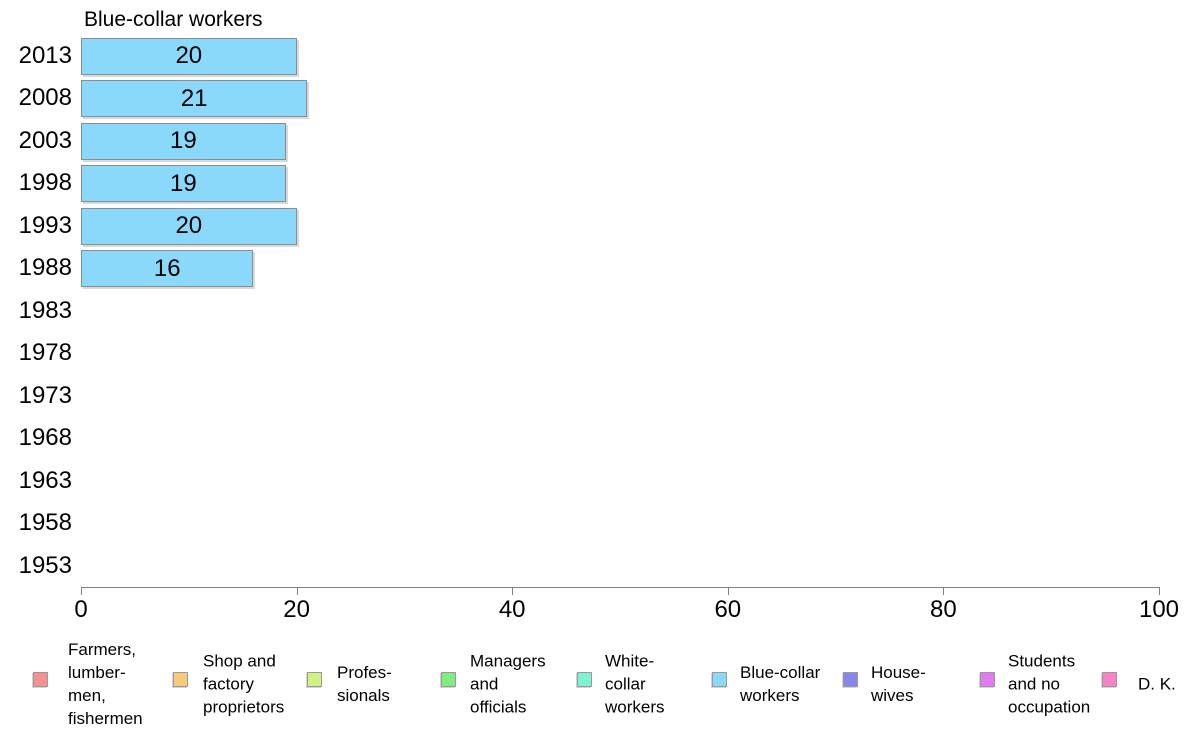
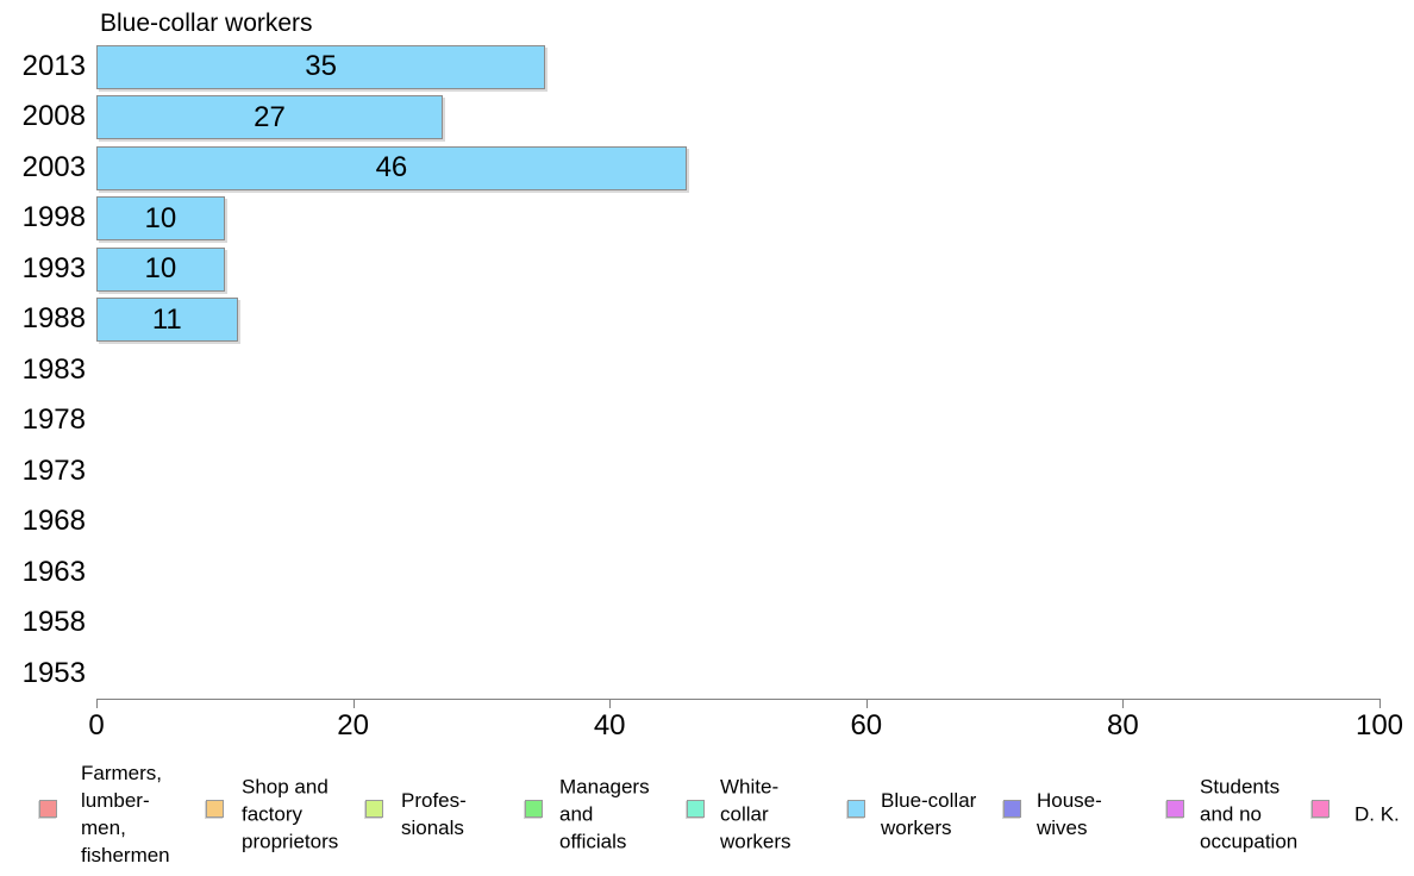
2013: 20 -> 35
2008: 21 -> 27
2003: 19 -> 46
1998: 19 -> 10
1993: 20 -> 10
1988: 16 -> 11
